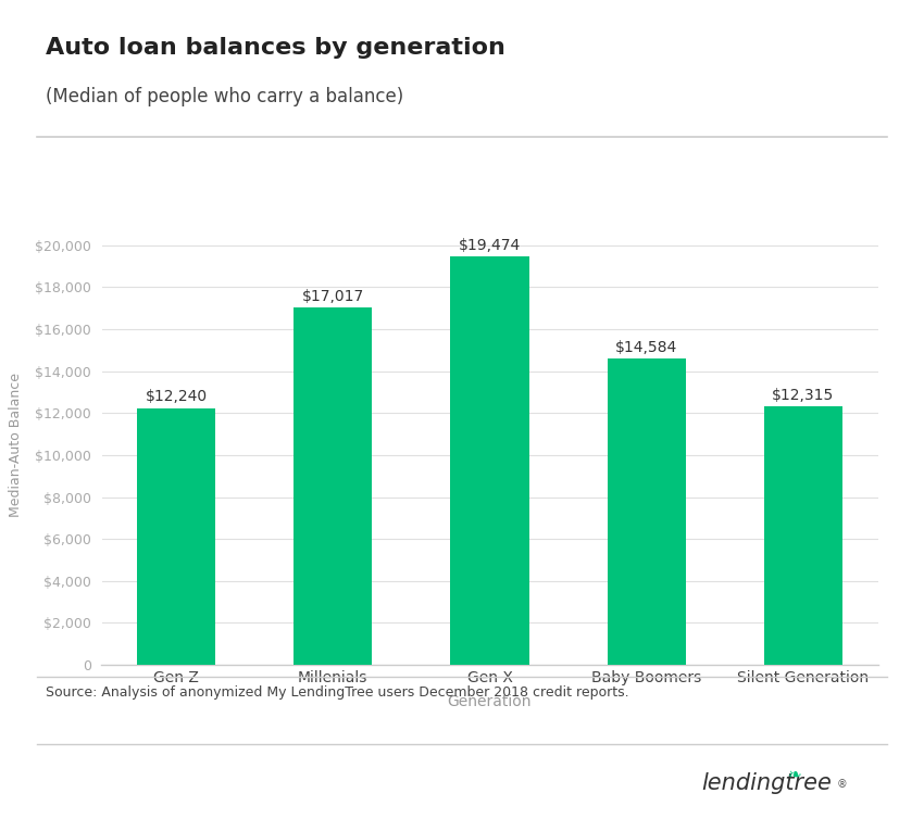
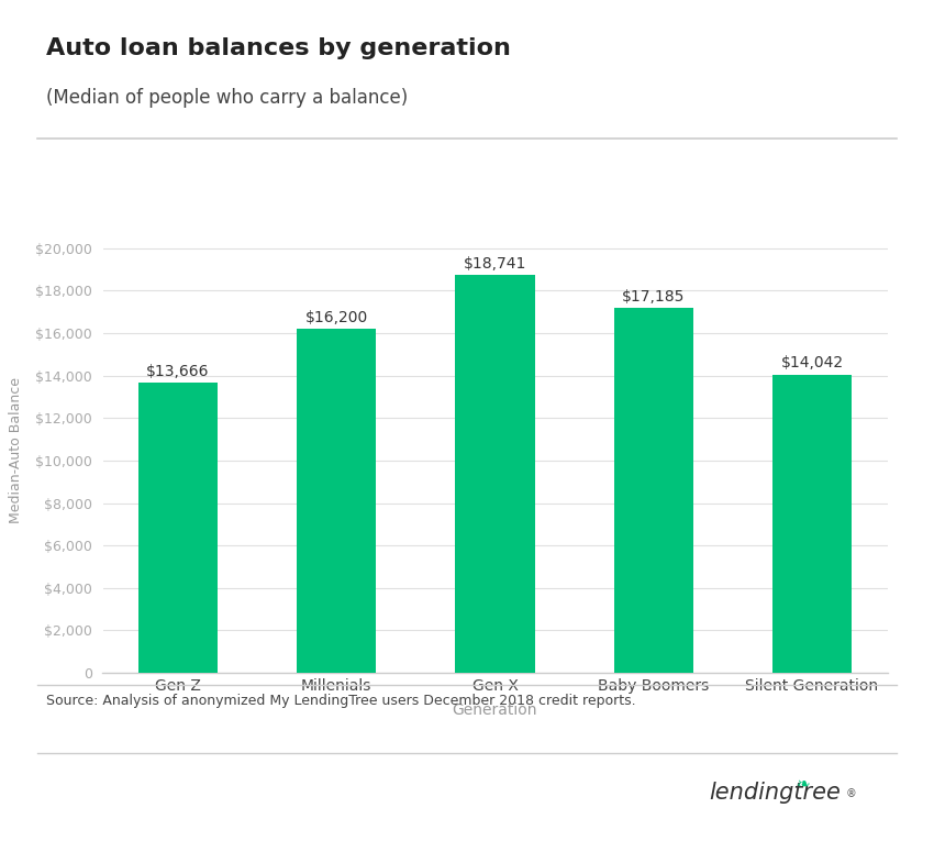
Gen Z: $12,240 -> $13,666
Millenials: $17,017 -> $16,200
Gen X: $19,474 -> $18,741
Baby Boomers: $14,584 -> $17,185
Silent Generation: $12,315 -> $14,042
